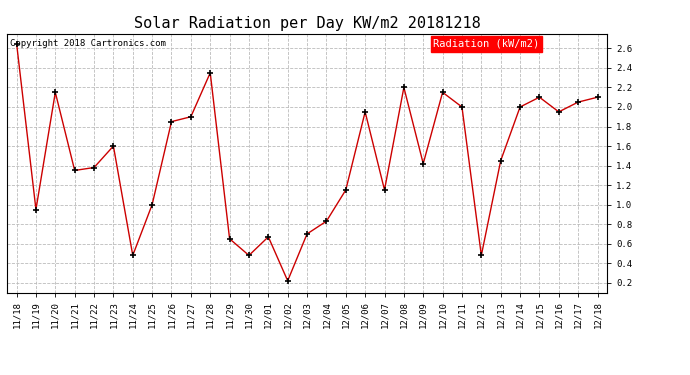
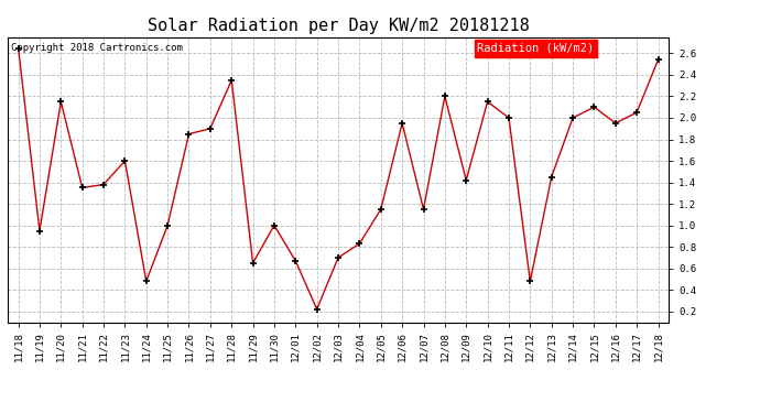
11/30: 0.48 -> 1.00
12/18: 2.10 -> 2.54
